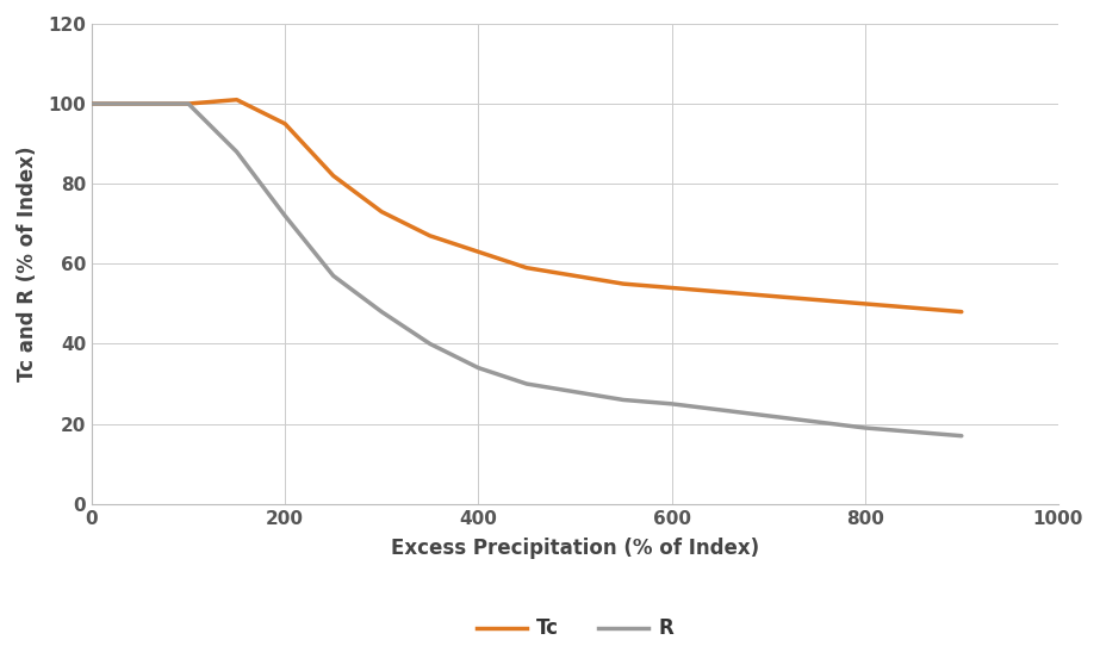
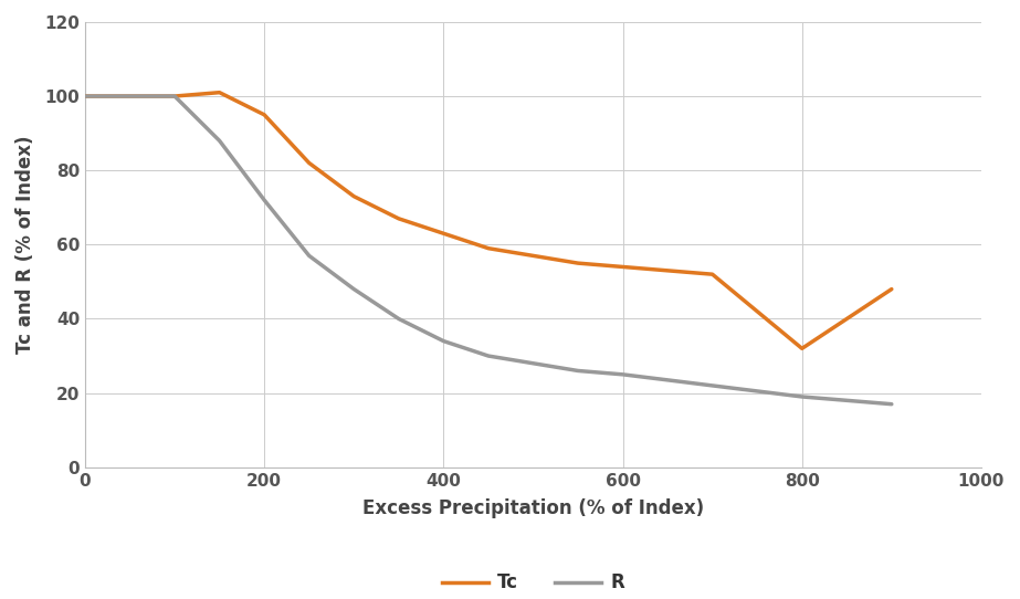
Tc/800: 50 -> 32
